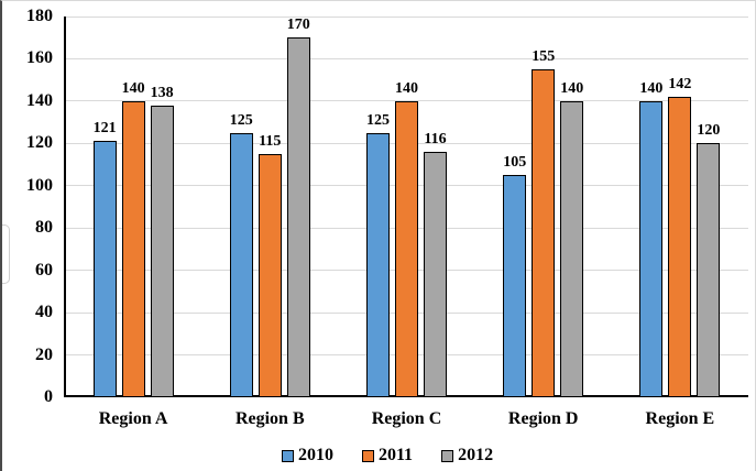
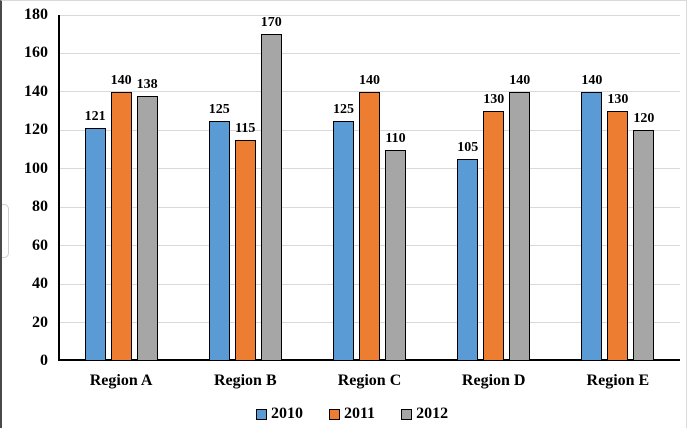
2012/Region C: 116 -> 110
2011/Region D: 155 -> 130
2011/Region E: 142 -> 130
